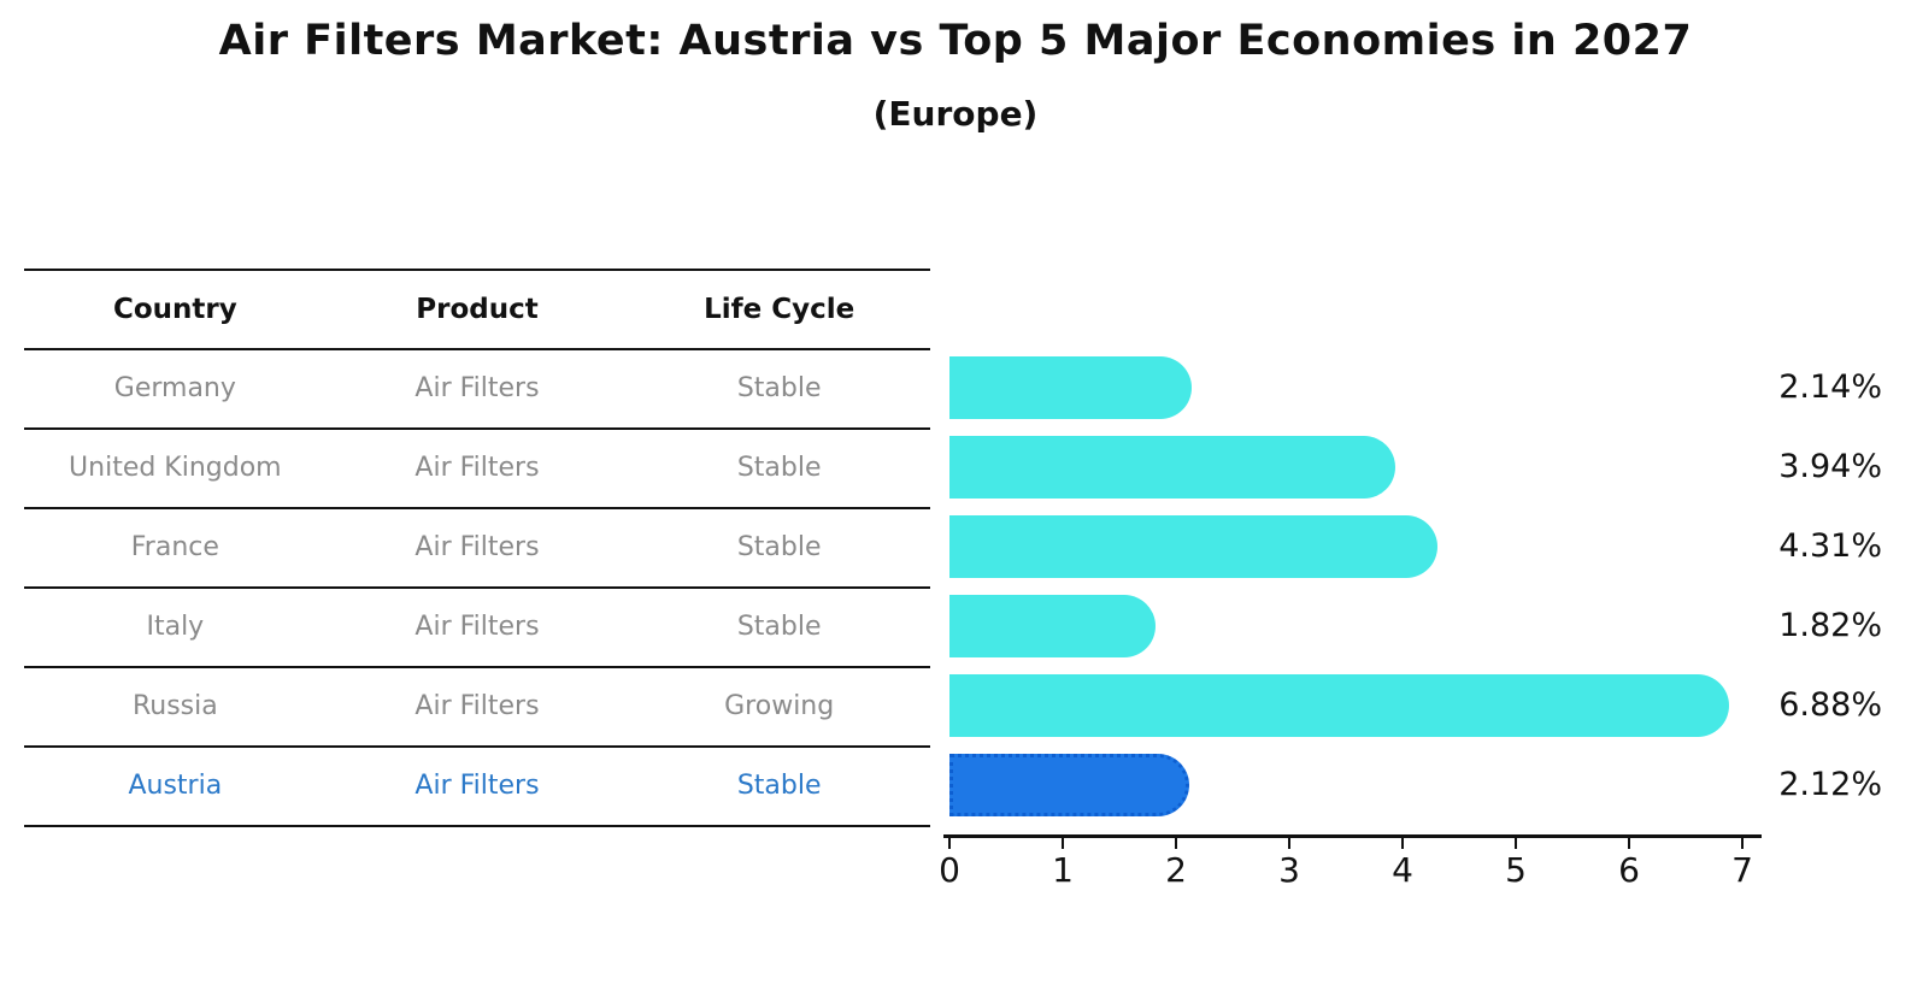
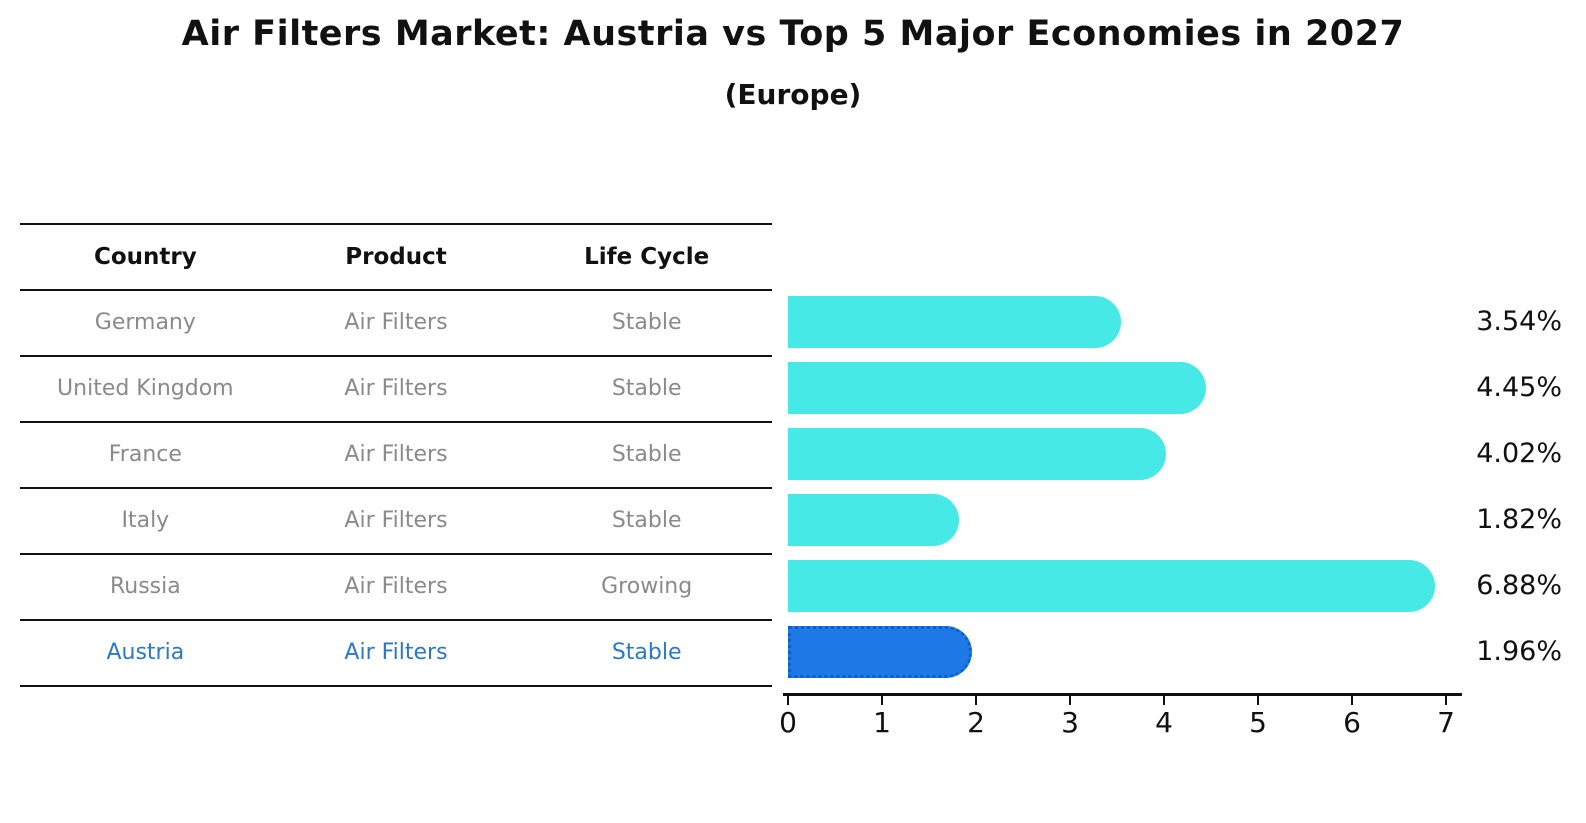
Germany: 2.14% -> 3.54%
United Kingdom: 3.94% -> 4.45%
France: 4.31% -> 4.02%
Austria: 2.12% -> 1.96%
